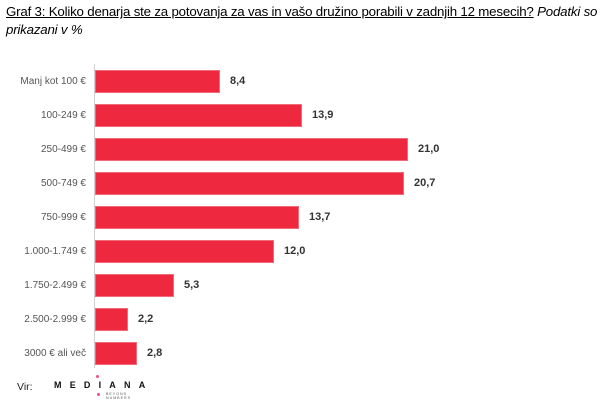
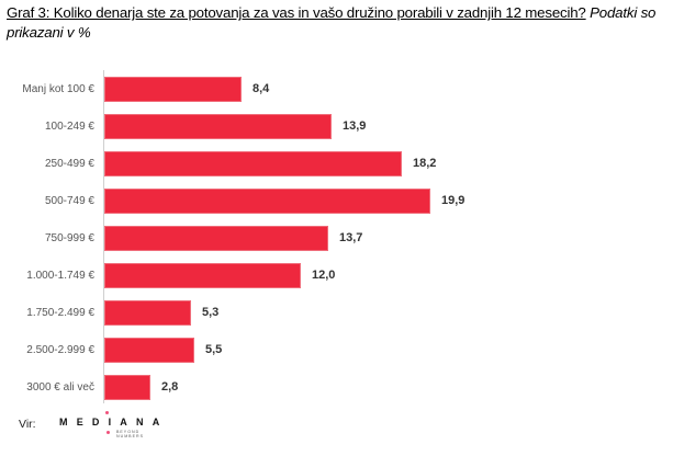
250-499 €: 21,0 -> 18,2
500-749 €: 20,7 -> 19,9
2.500-2.999 €: 2,2 -> 5,5
